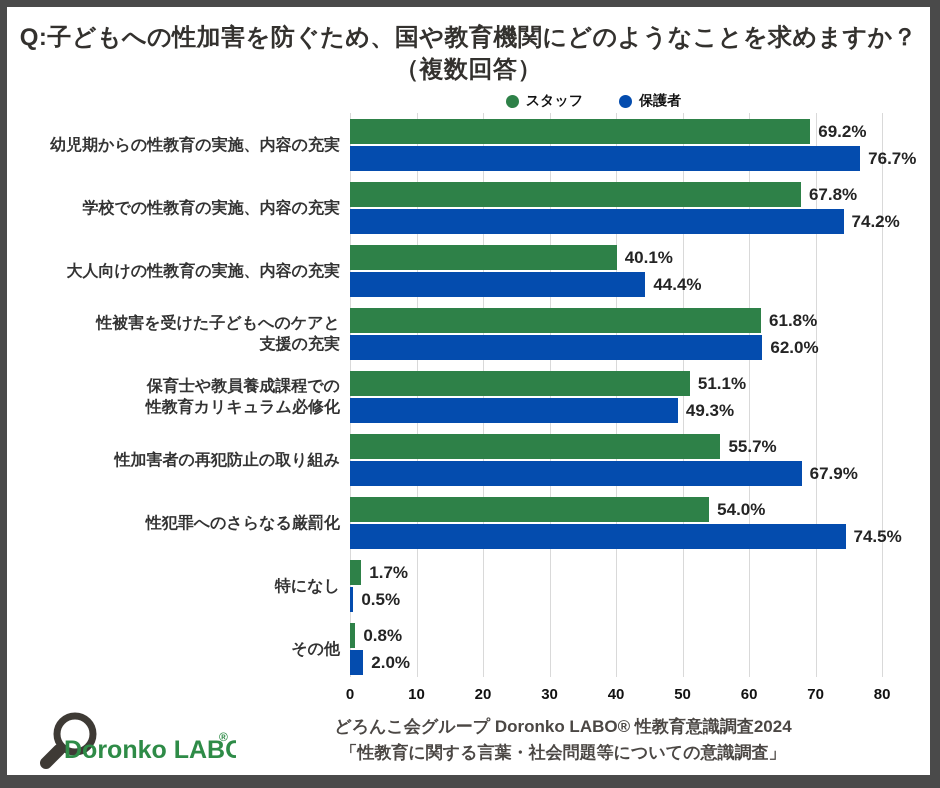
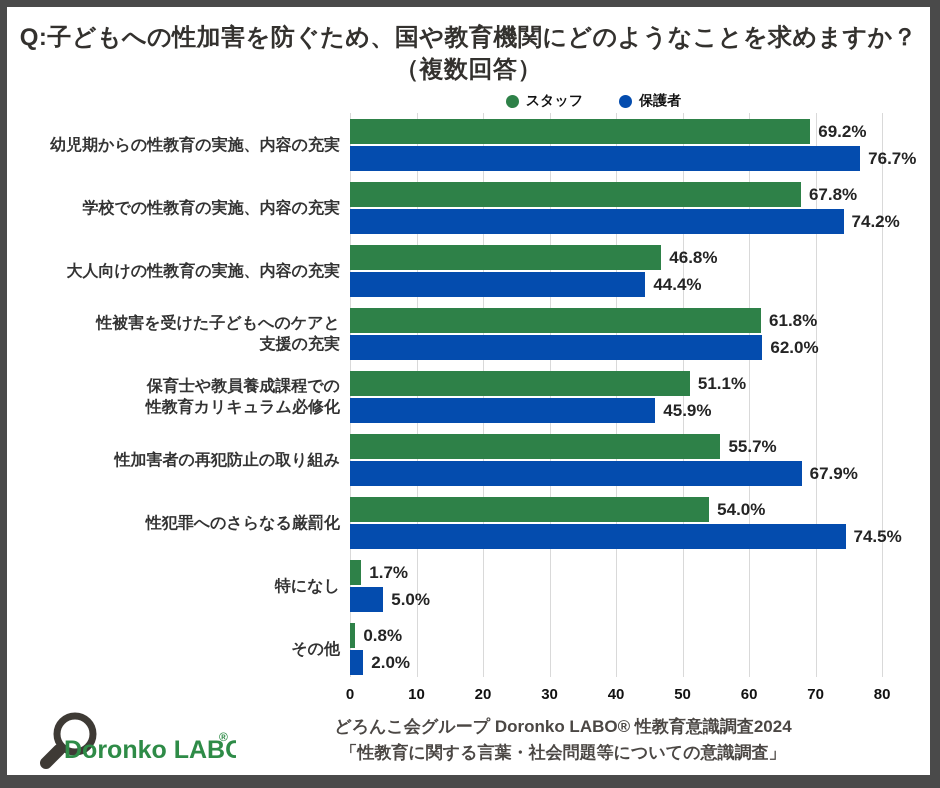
スタッフ/大人向けの性教育の実施、内容の充実: 40.1% -> 46.8%
保護者/保育士や教員養成課程での 性教育カリキュラム必修化: 49.3% -> 45.9%
保護者/特になし: 0.5% -> 5.0%
